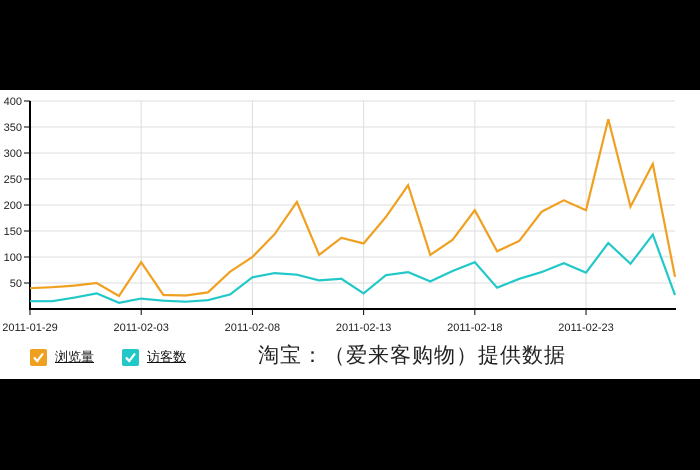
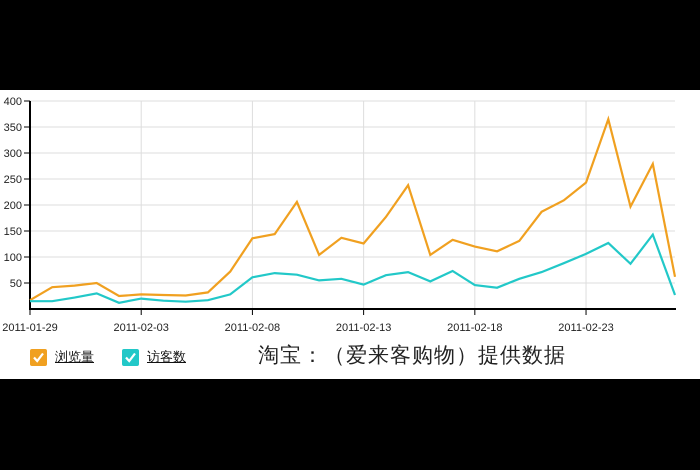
浏览量/2011-01-29: 40 -> 20
浏览量/2011-02-03: 90 -> 30
浏览量/2011-02-08: 100 -> 140
访客数/2011-02-13: 30 -> 50
浏览量/2011-02-18: 190 -> 120
访客数/2011-02-18: 90 -> 50
浏览量/2011-02-23: 190 -> 240
访客数/2011-02-23: 70 -> 110
